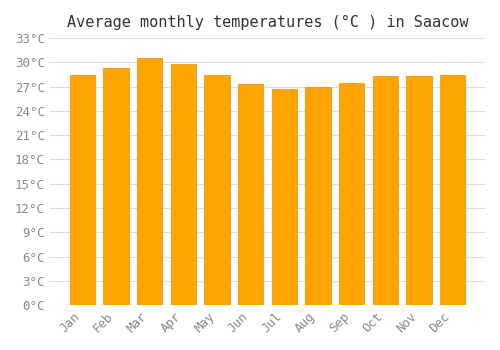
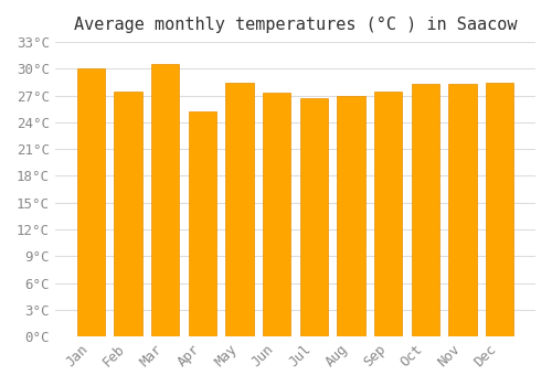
Jan: 28.5°C -> 30.0°C
Feb: 29.3°C -> 27.4°C
Apr: 29.8°C -> 25.2°C
